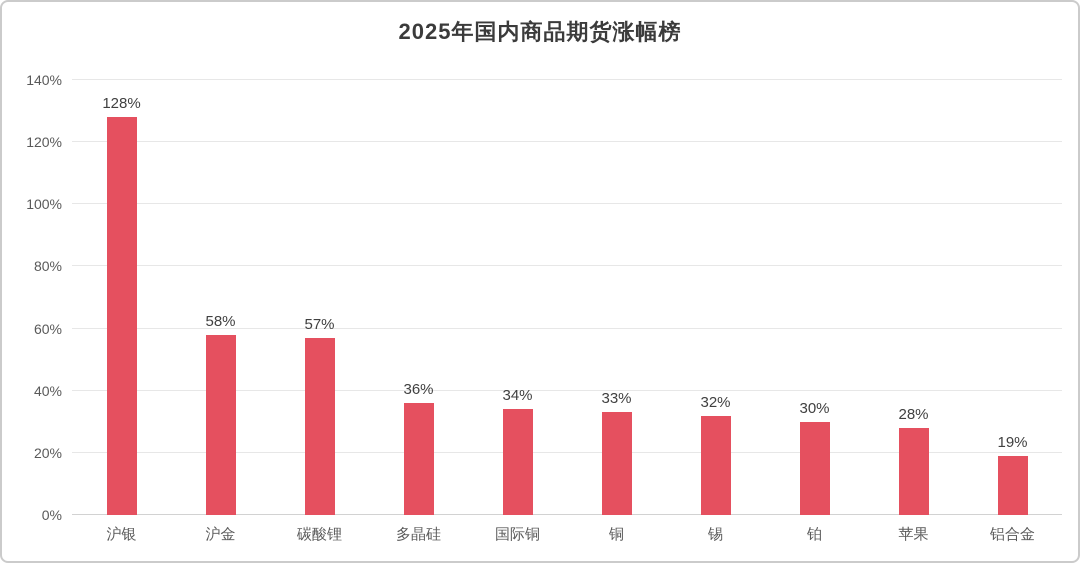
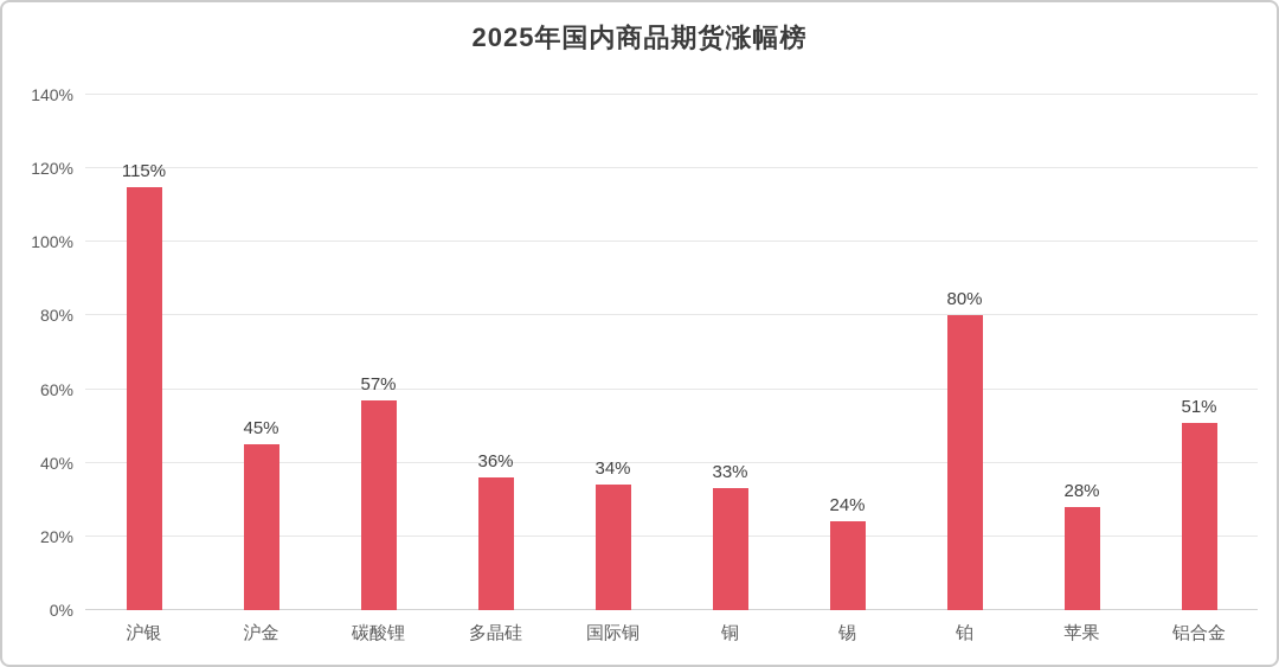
沪银: 128% -> 115%
沪金: 58% -> 45%
锡: 32% -> 24%
铂: 30% -> 80%
铝合金: 19% -> 51%
